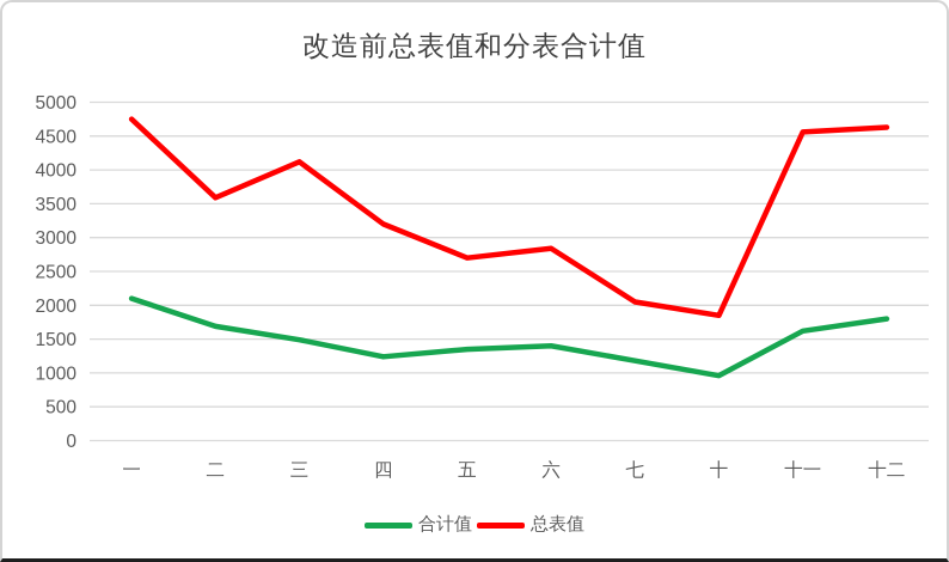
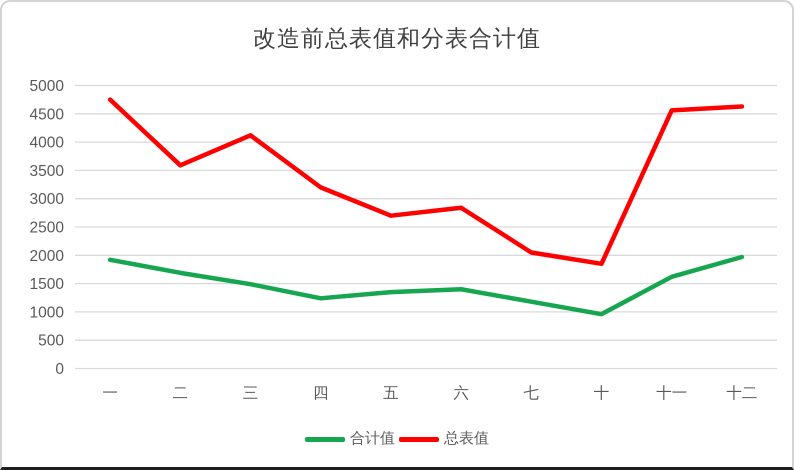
合计值/一: 2100 -> 1900
合计值/十二: 1800 -> 2000
